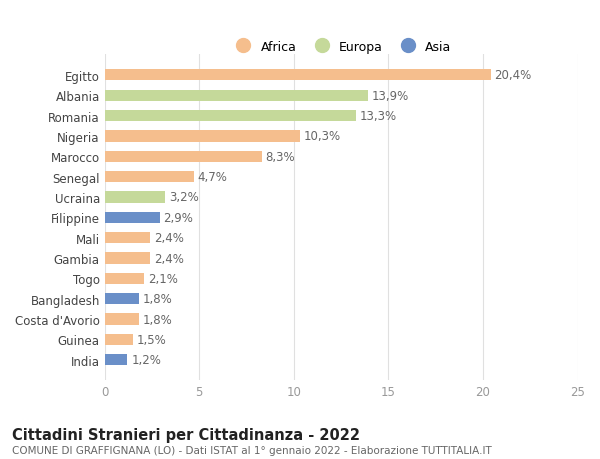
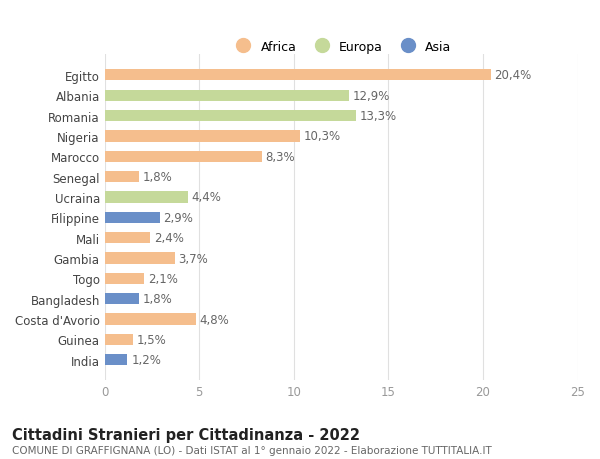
Albania: 13,9% -> 12,9%
Senegal: 4,7% -> 1,8%
Ucraina: 3,2% -> 4,4%
Gambia: 2,4% -> 3,7%
Costa d'Avorio: 1,8% -> 4,8%
